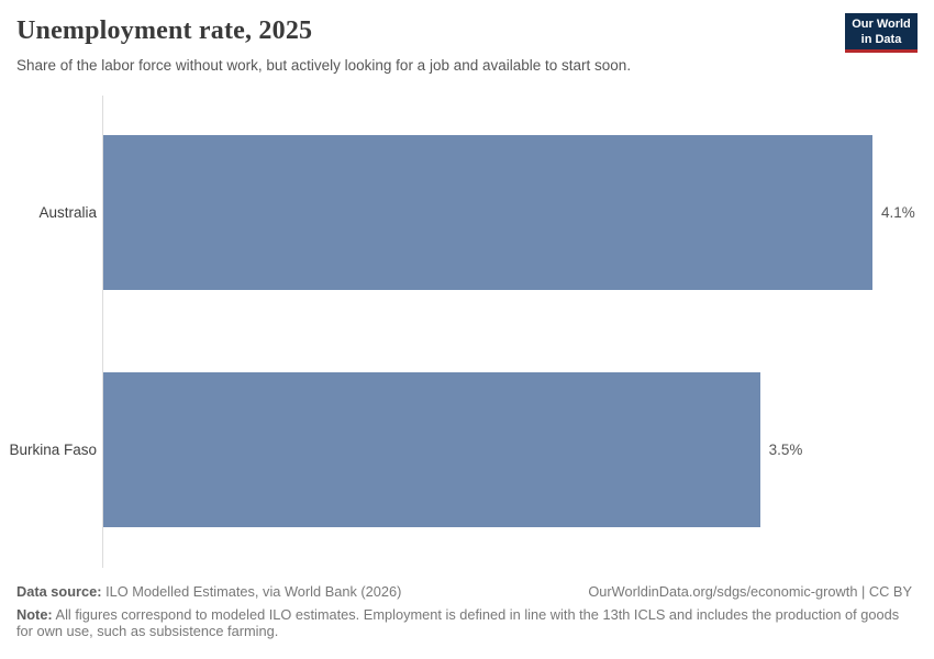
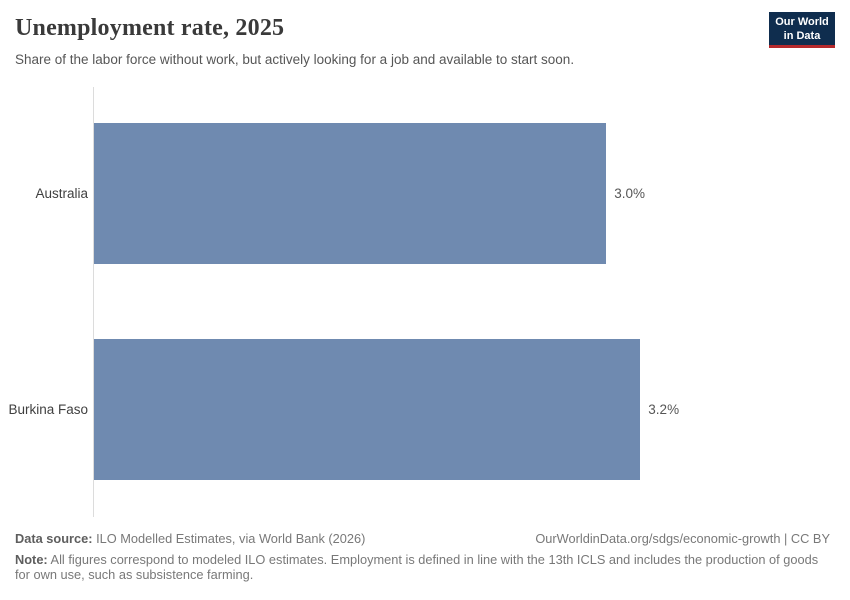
Australia: 4.1% -> 3.0%
Burkina Faso: 3.5% -> 3.2%
